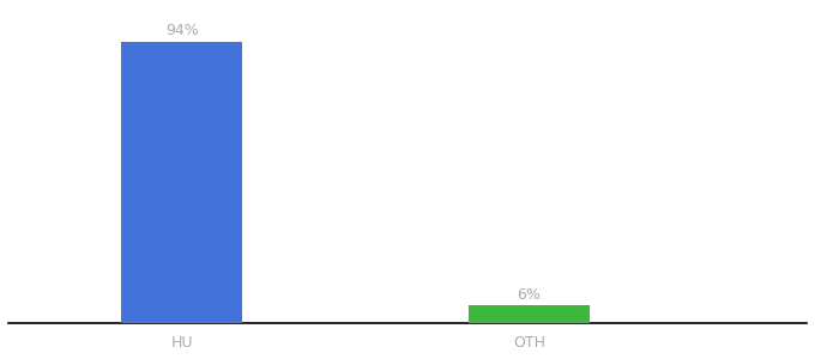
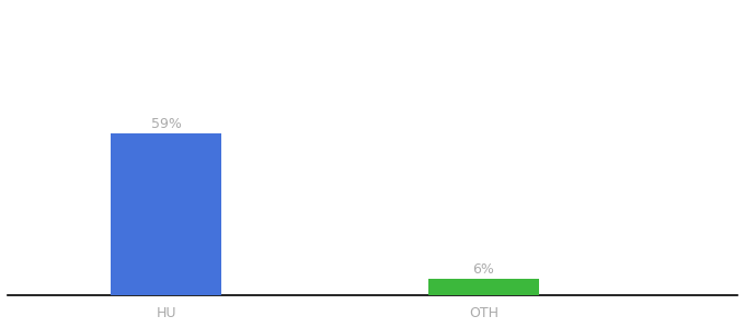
HU: 94% -> 59%
